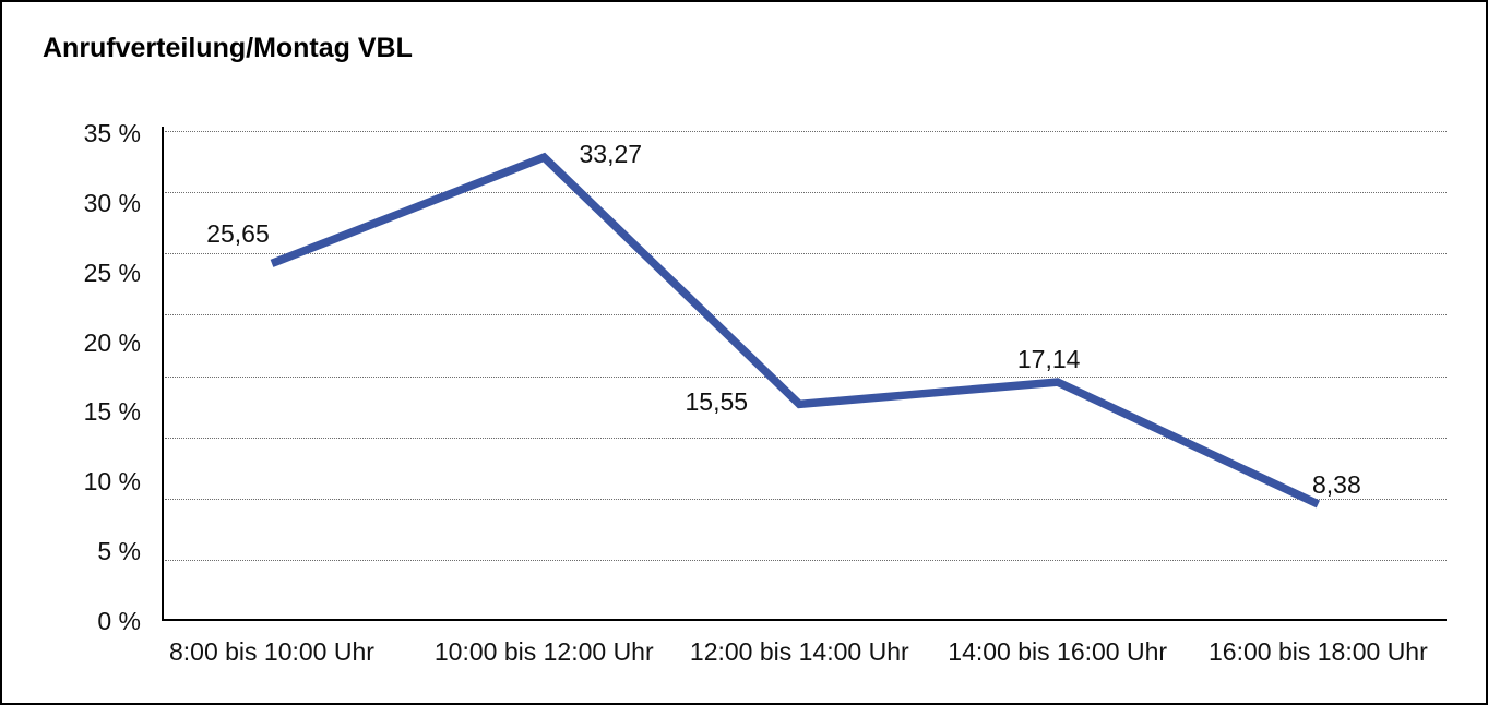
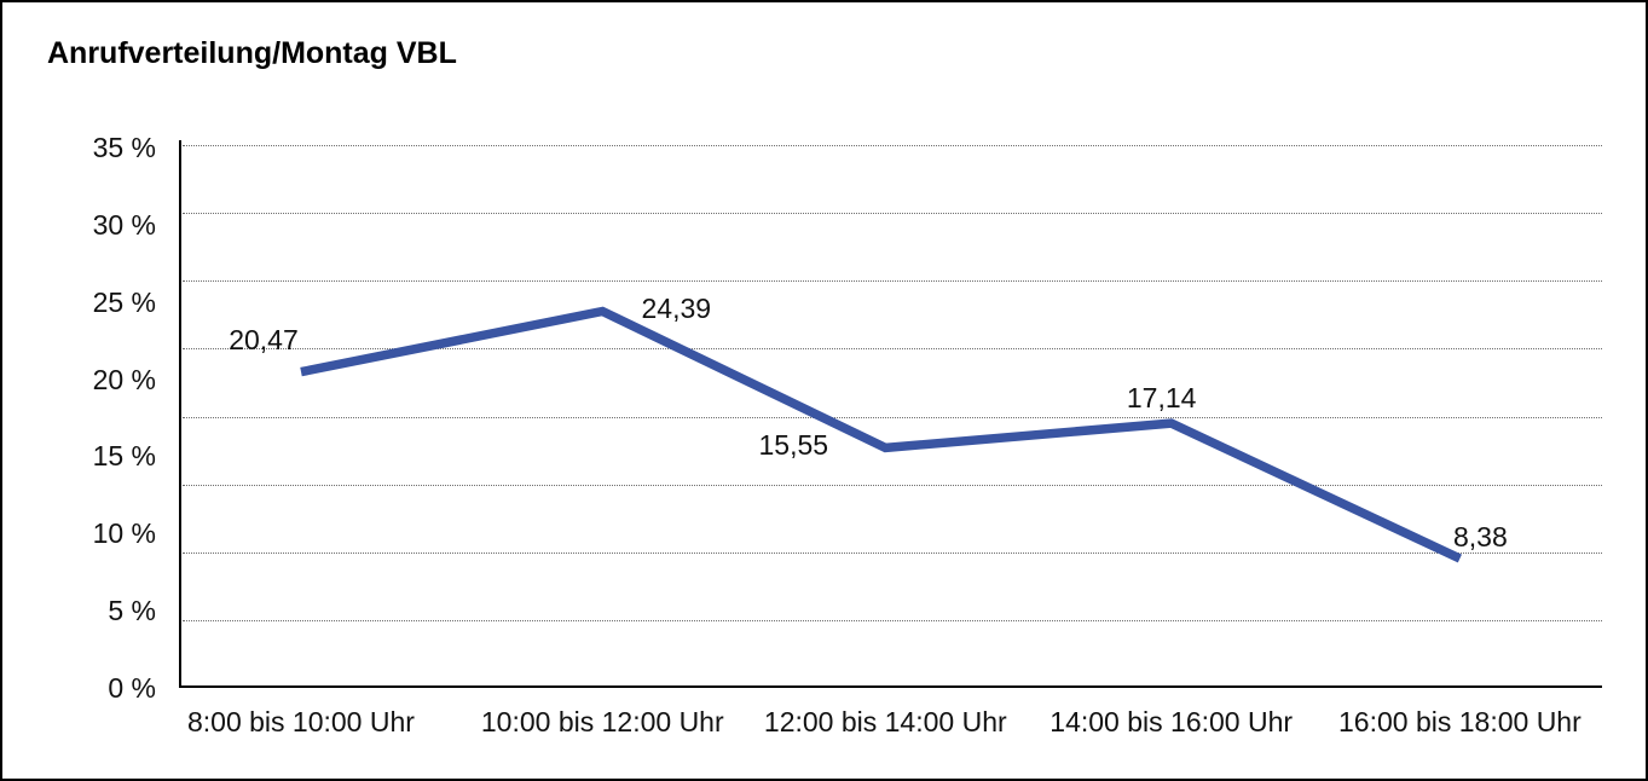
8:00 bis 10:00 Uhr: 25,65 -> 20,47
10:00 bis 12:00 Uhr: 33,27 -> 24,39
